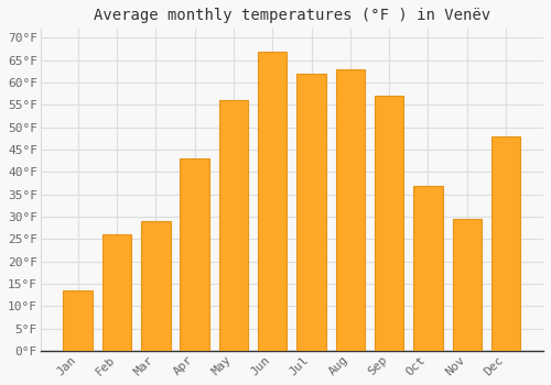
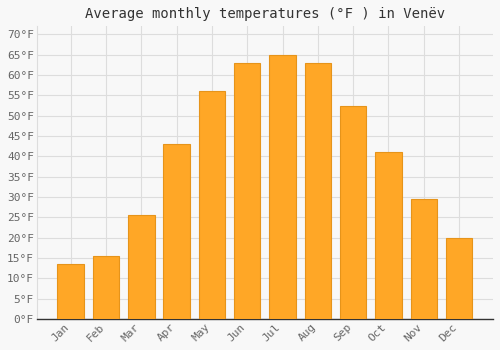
Feb: 26.0°F -> 15.5°F
Mar: 29.0°F -> 25.5°F
Jun: 67.0°F -> 63.0°F
Jul: 62.0°F -> 65.0°F
Sep: 57.0°F -> 52.5°F
Oct: 37.0°F -> 41.0°F
Dec: 48.0°F -> 20.0°F
